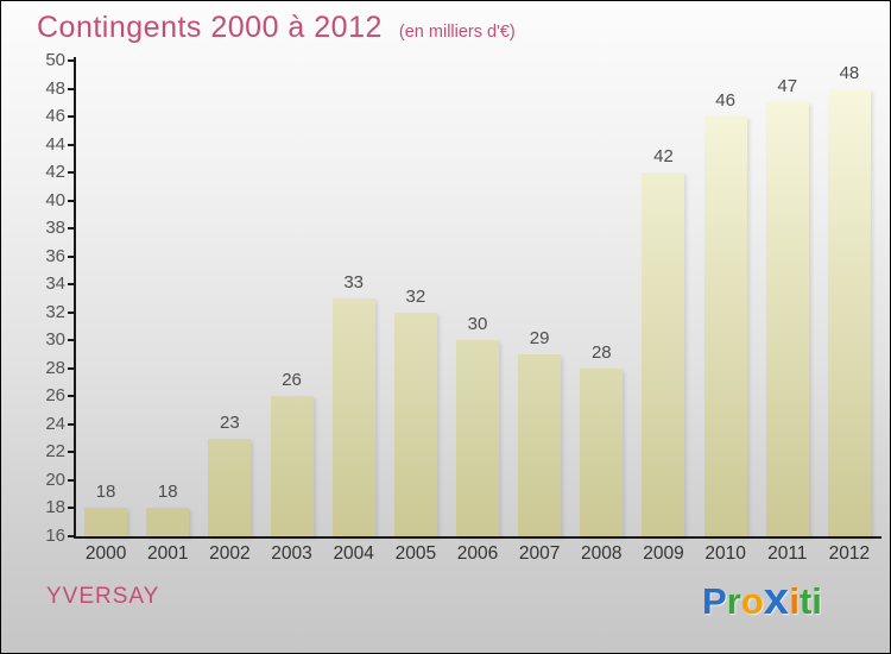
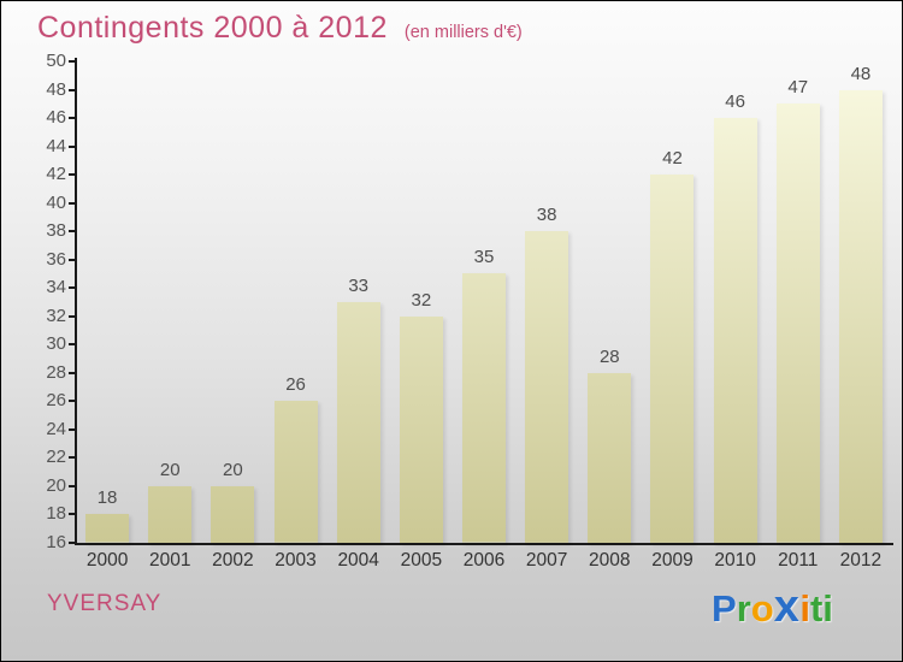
2001: 18 -> 20
2002: 23 -> 20
2006: 30 -> 35
2007: 29 -> 38
